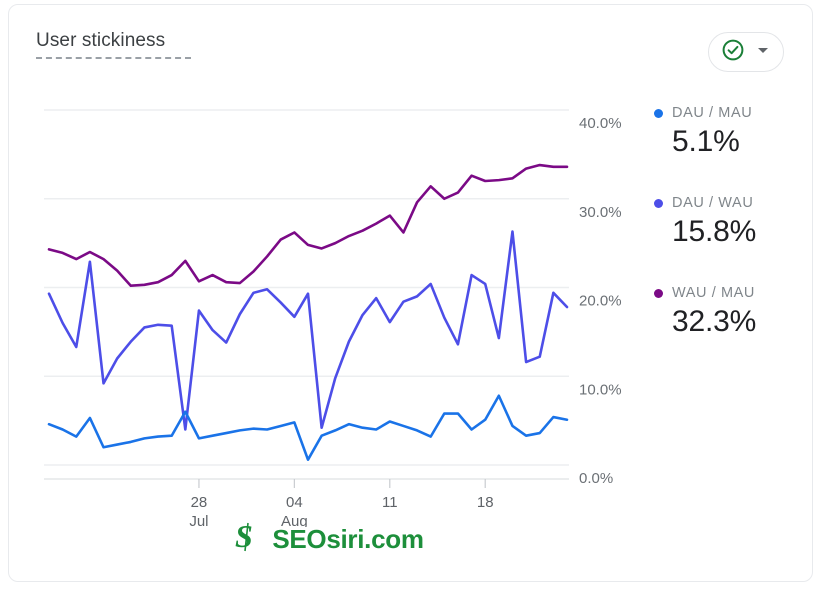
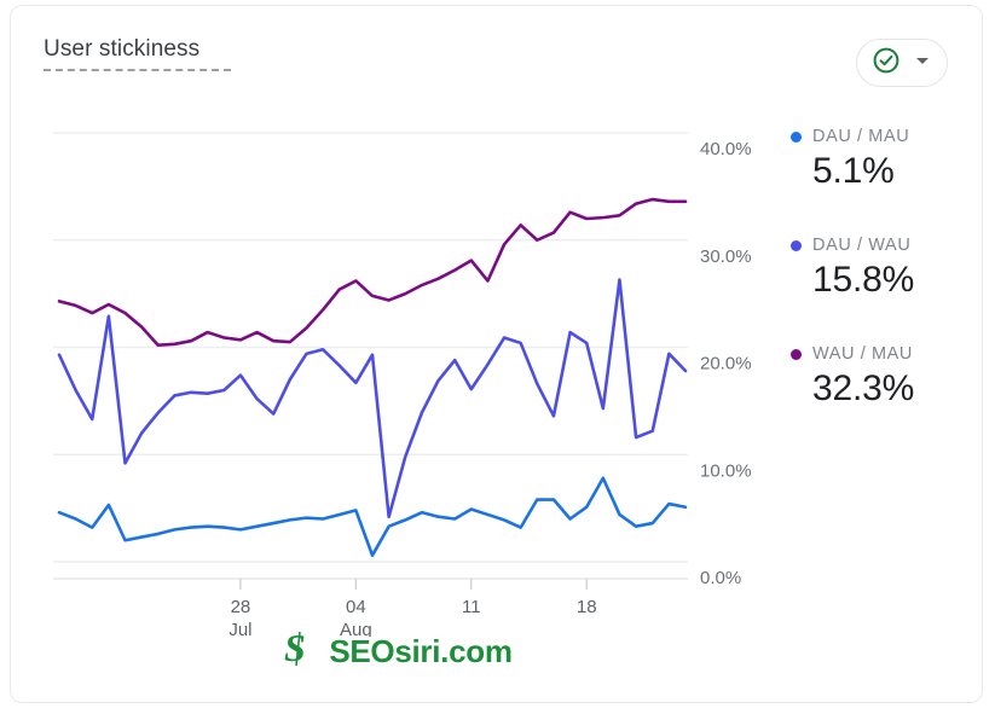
DAU / MAU/11: 6% -> 3%
DAU / WAU/11: 4% -> 16%
WAU / MAU/11: 23% -> 21%
DAU / WAU/28: 19% -> 21%
